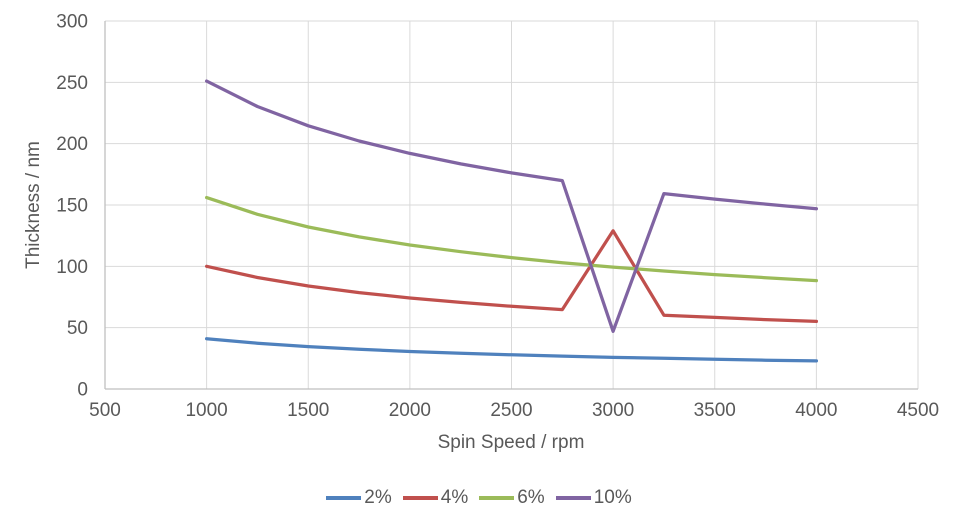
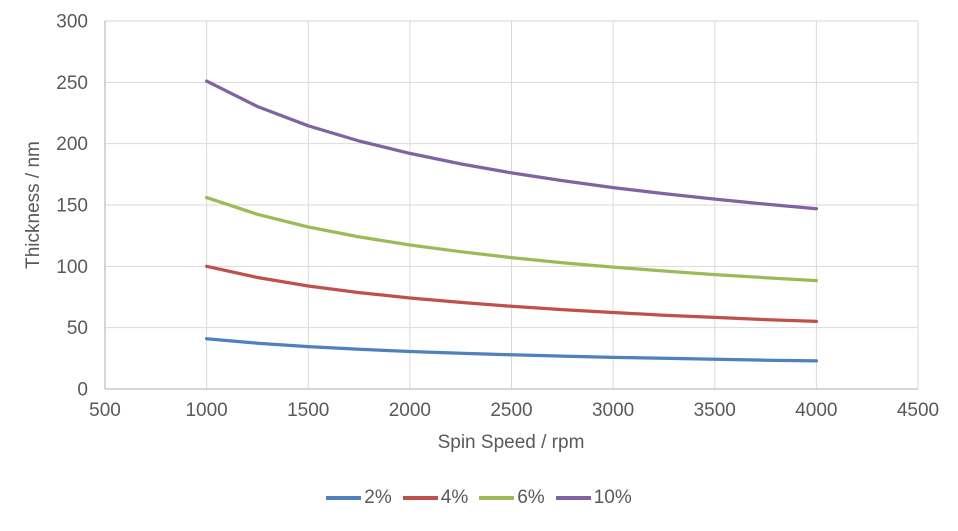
4%/3000: 129 -> 62
10%/3000: 47 -> 164
